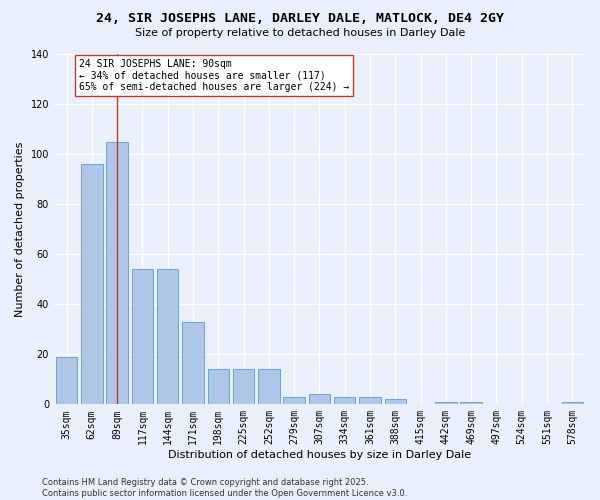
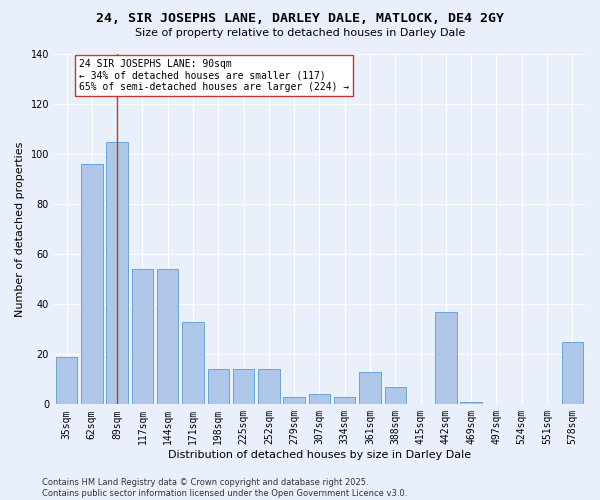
361sqm: 3 -> 13
388sqm: 2 -> 7
442sqm: 1 -> 37
578sqm: 1 -> 25
